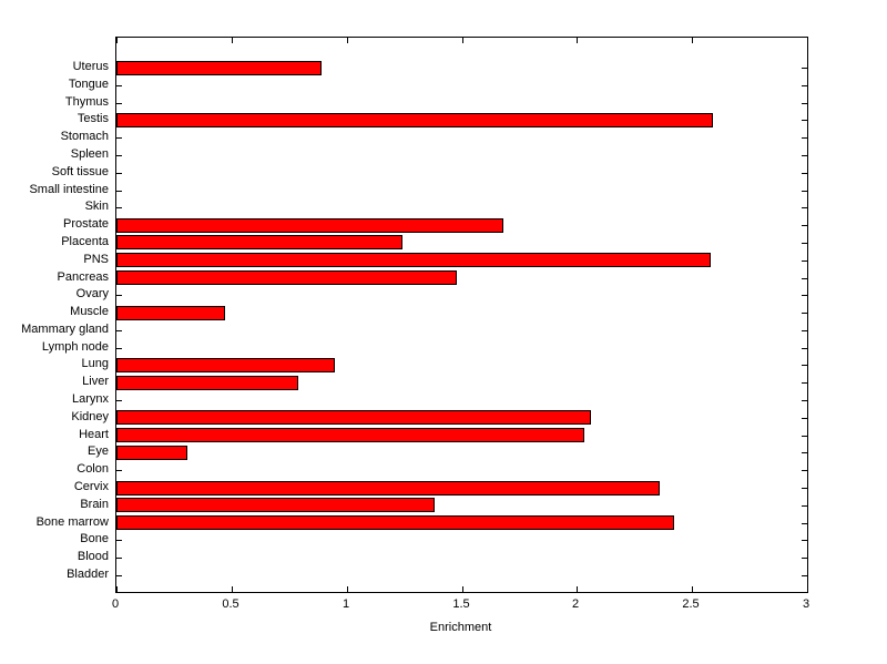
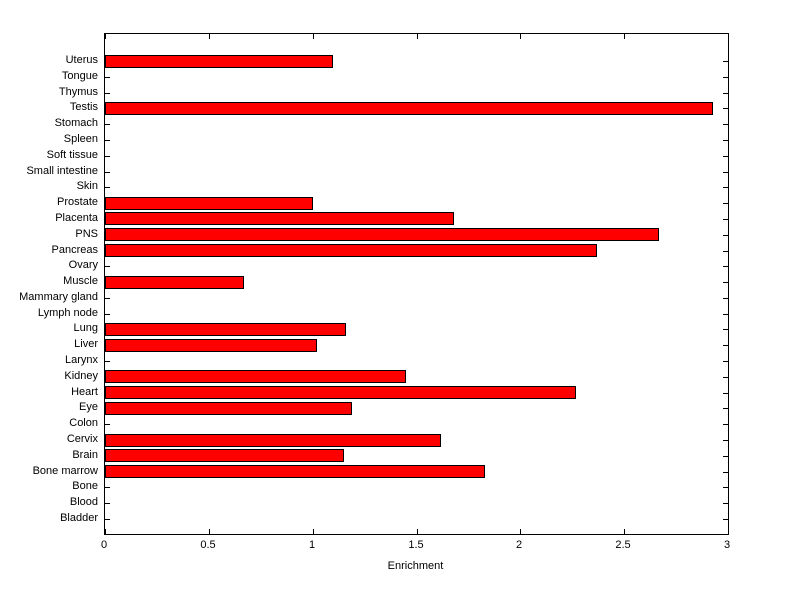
Uterus: 0.89 -> 1.10
Testis: 2.59 -> 2.93
Prostate: 1.68 -> 1.00
Placenta: 1.24 -> 1.68
PNS: 2.58 -> 2.67
Pancreas: 1.48 -> 2.37
Muscle: 0.47 -> 0.67
Lung: 0.95 -> 1.16
Liver: 0.79 -> 1.02
Kidney: 2.06 -> 1.45
Heart: 2.03 -> 2.27
Eye: 0.31 -> 1.19
Cervix: 2.36 -> 1.62
Brain: 1.38 -> 1.15
Bone marrow: 2.42 -> 1.83
